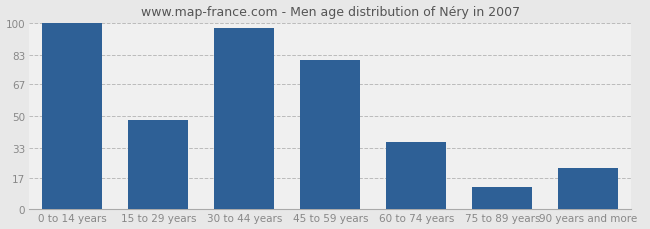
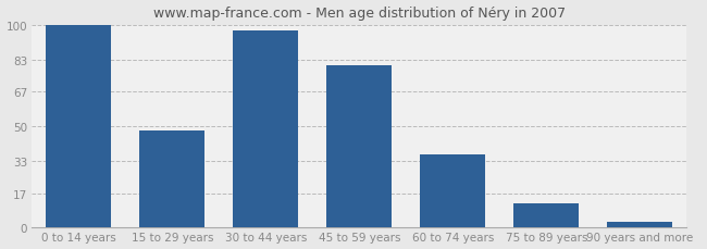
90 years and more: 22 -> 3
